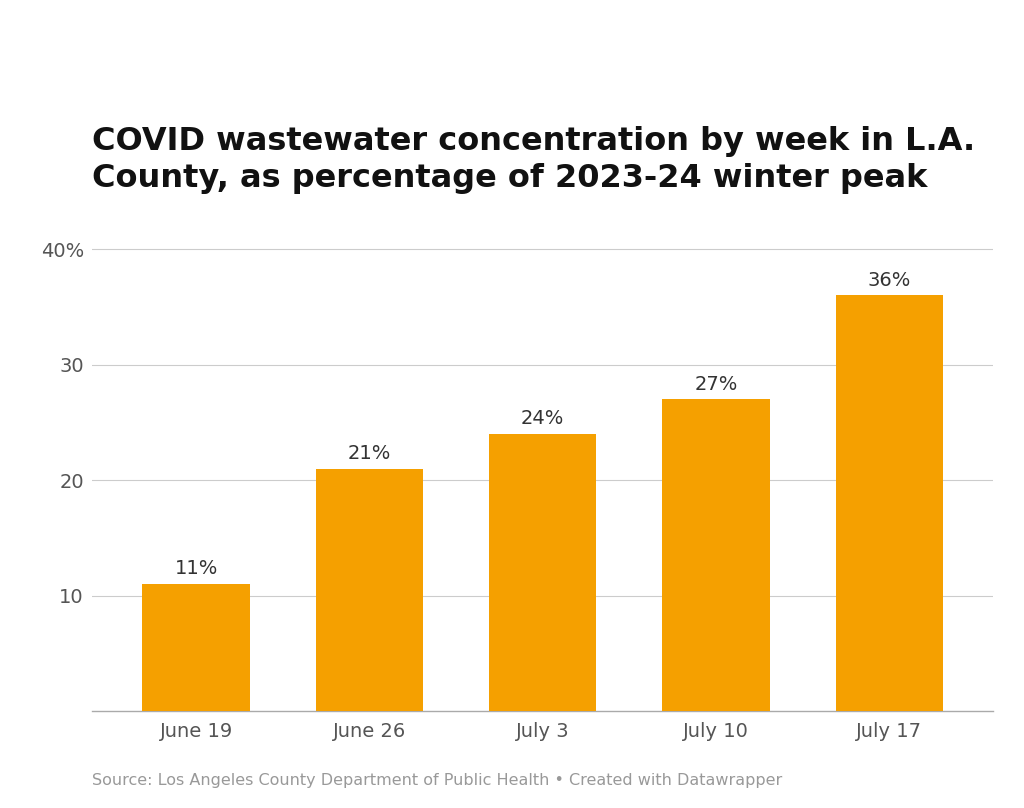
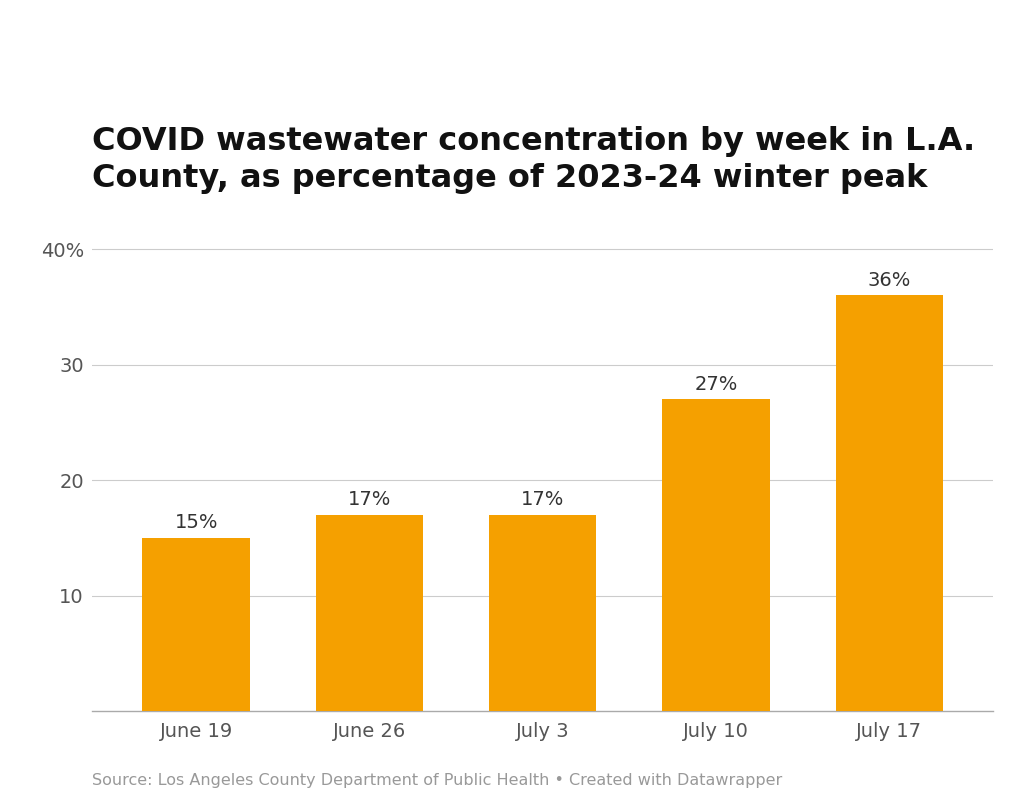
June 19: 11% -> 15%
June 26: 21% -> 17%
July 3: 24% -> 17%
